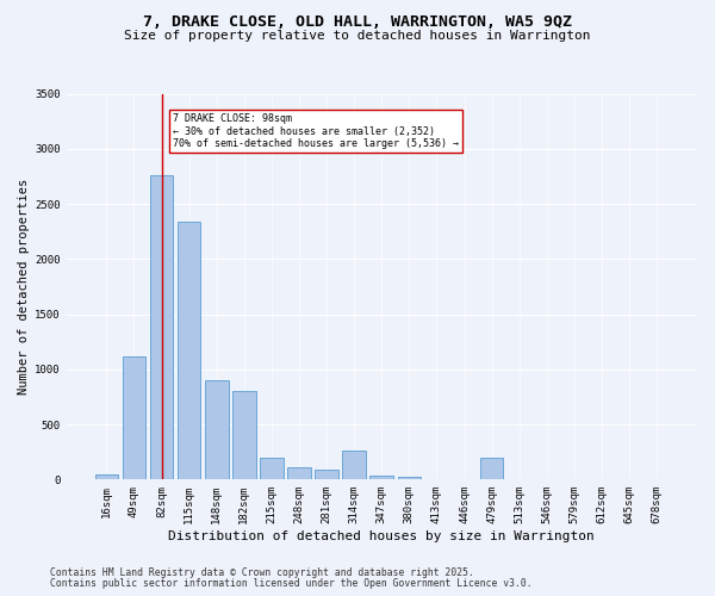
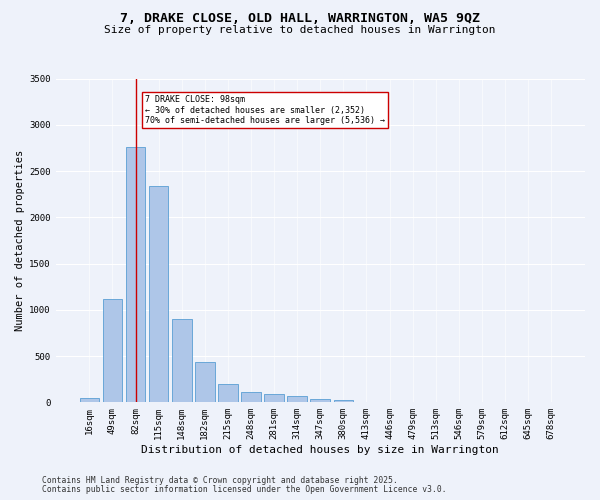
182sqm: 800 -> 440
314sqm: 260 -> 60
479sqm: 200 -> 0
